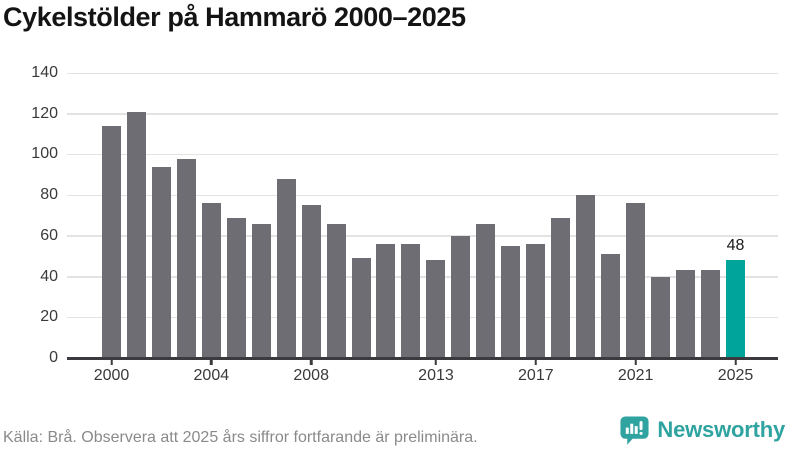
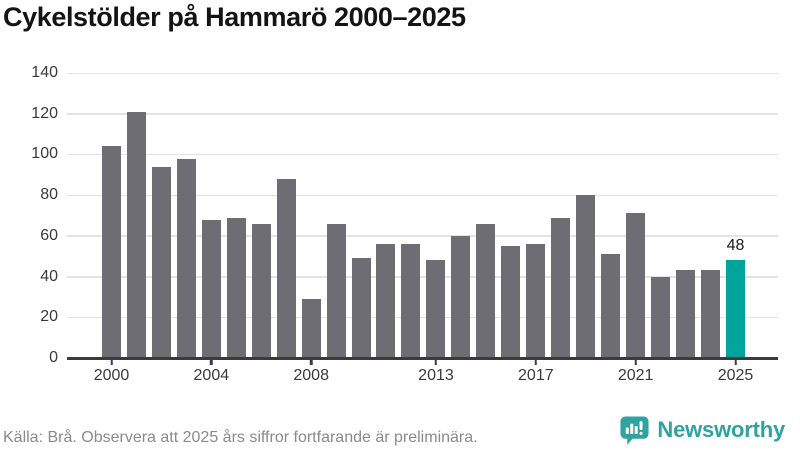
2000: 114 -> 104
2004: 76 -> 68
2008: 75 -> 29
2021: 76 -> 71
